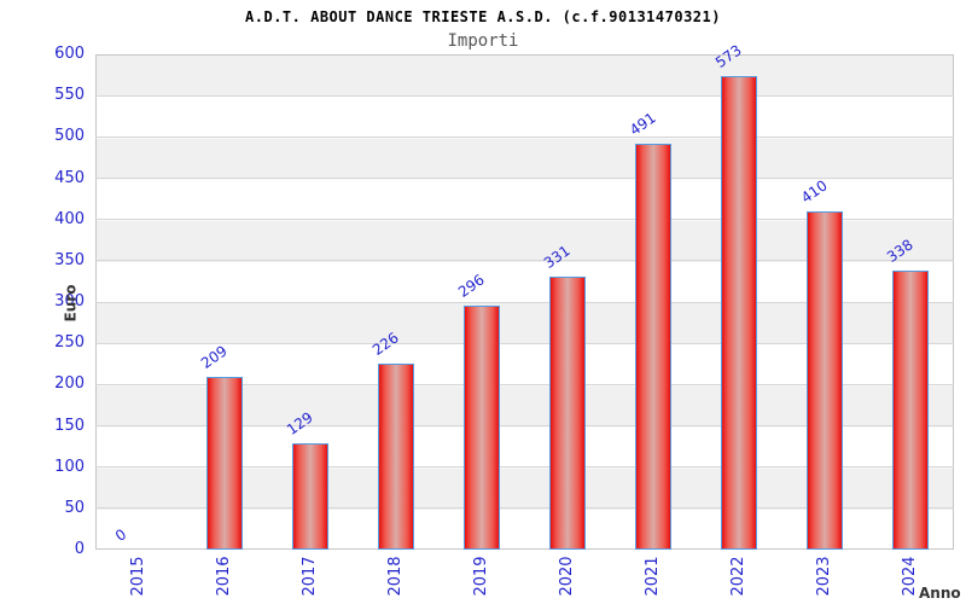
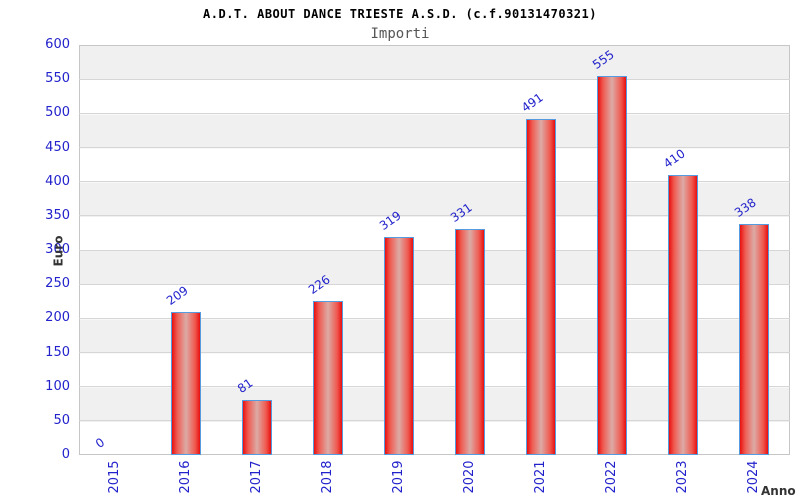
2017: 129 -> 81
2019: 296 -> 319
2022: 573 -> 555
